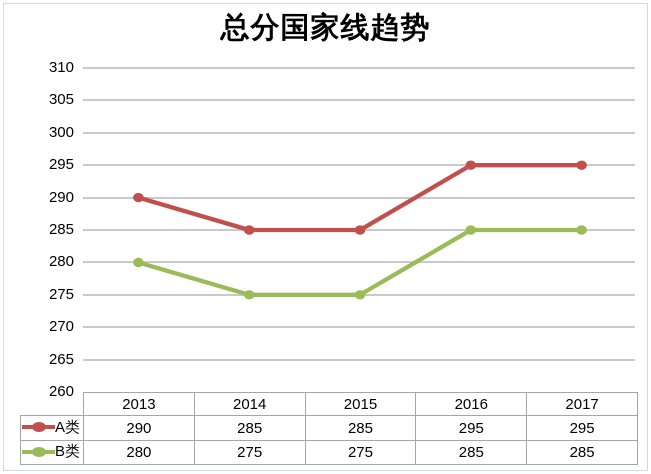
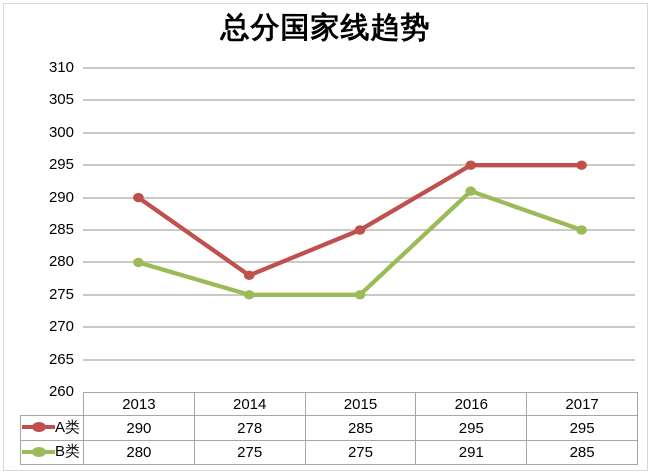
A类/2014: 285 -> 278
B类/2016: 285 -> 291
